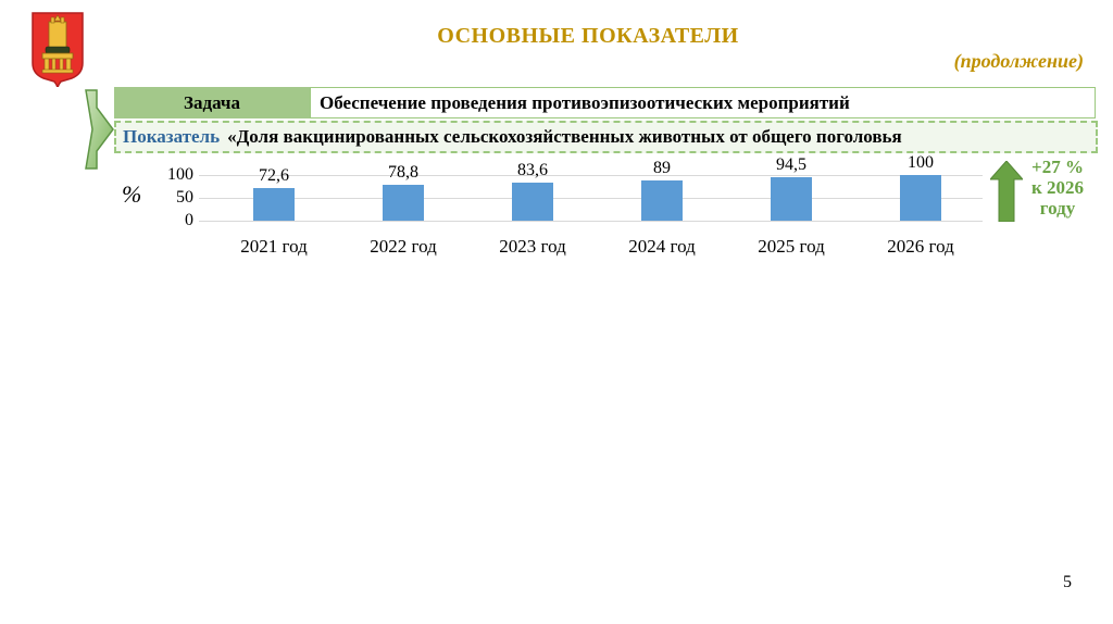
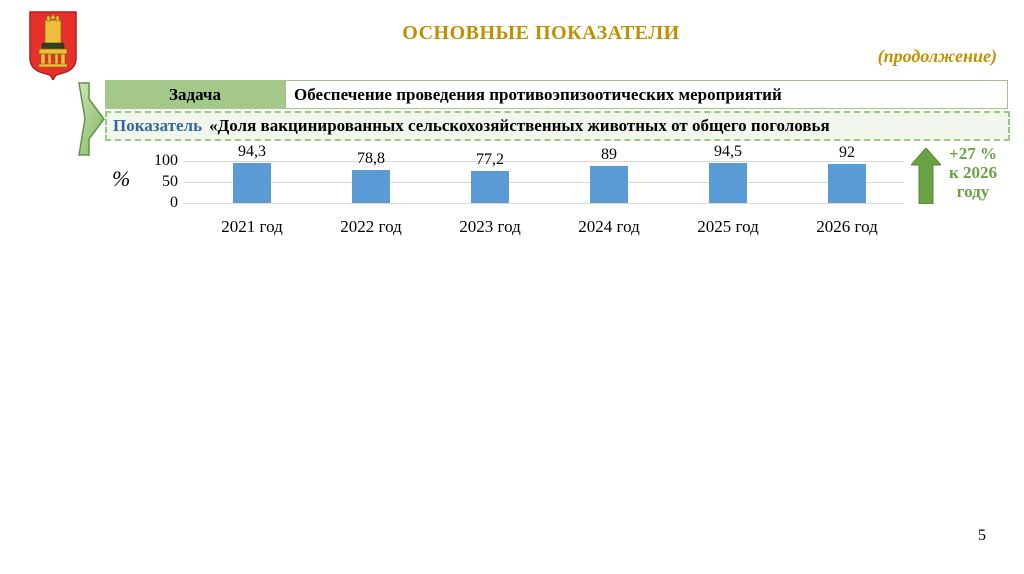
2021 год: 72,6 -> 94,3
2023 год: 83,6 -> 77,2
2026 год: 100 -> 92
